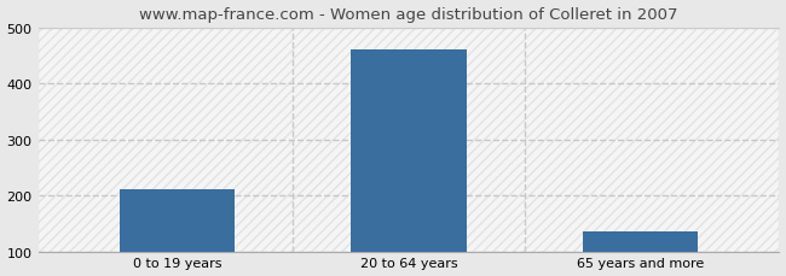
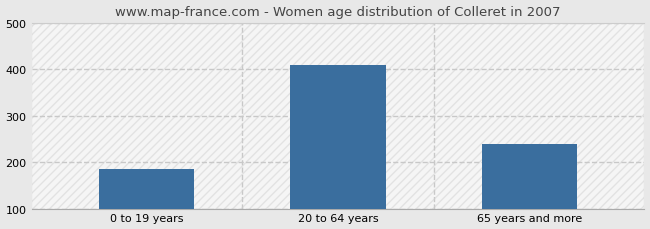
0 to 19 years: 212 -> 185
20 to 64 years: 462 -> 410
65 years and more: 136 -> 240
